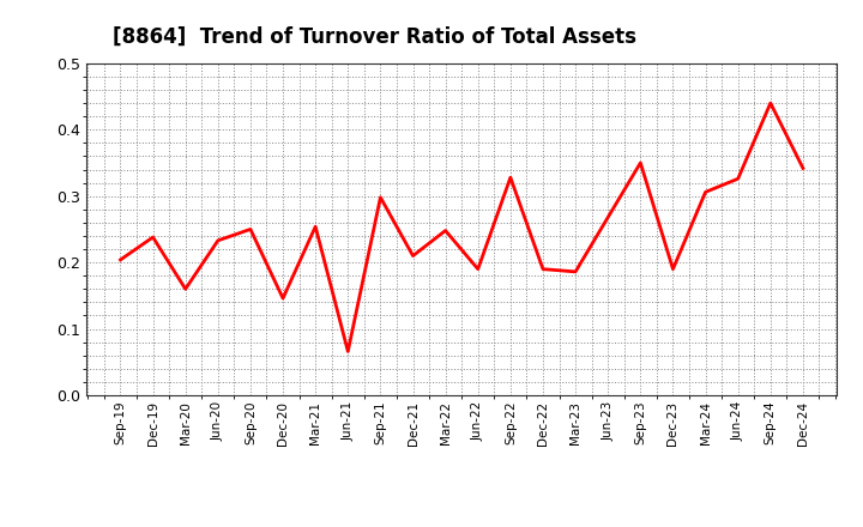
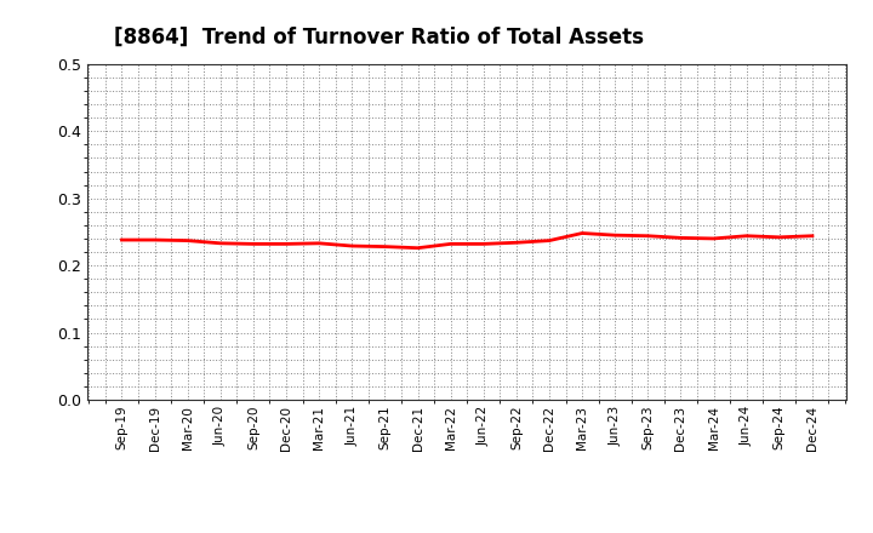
Sep-19: 0.204 -> 0.238
Mar-20: 0.160 -> 0.237
Sep-20: 0.250 -> 0.232
Dec-20: 0.146 -> 0.232
Mar-21: 0.254 -> 0.233
Jun-21: 0.066 -> 0.229
Sep-21: 0.298 -> 0.228
Dec-21: 0.210 -> 0.226
Mar-22: 0.248 -> 0.232
Jun-22: 0.190 -> 0.232
Sep-22: 0.328 -> 0.234
Dec-22: 0.190 -> 0.237
Mar-23: 0.186 -> 0.248
Jun-23: 0.268 -> 0.245
Sep-23: 0.350 -> 0.244
Dec-23: 0.190 -> 0.241
Mar-24: 0.306 -> 0.240
Jun-24: 0.326 -> 0.244
Sep-24: 0.440 -> 0.242
Dec-24: 0.342 -> 0.244
